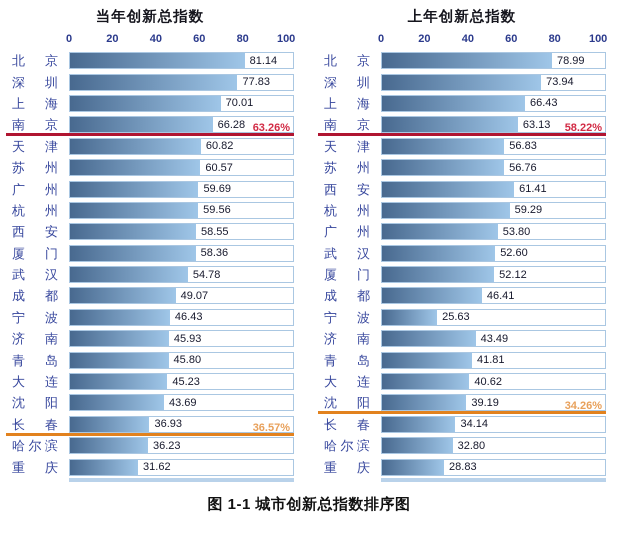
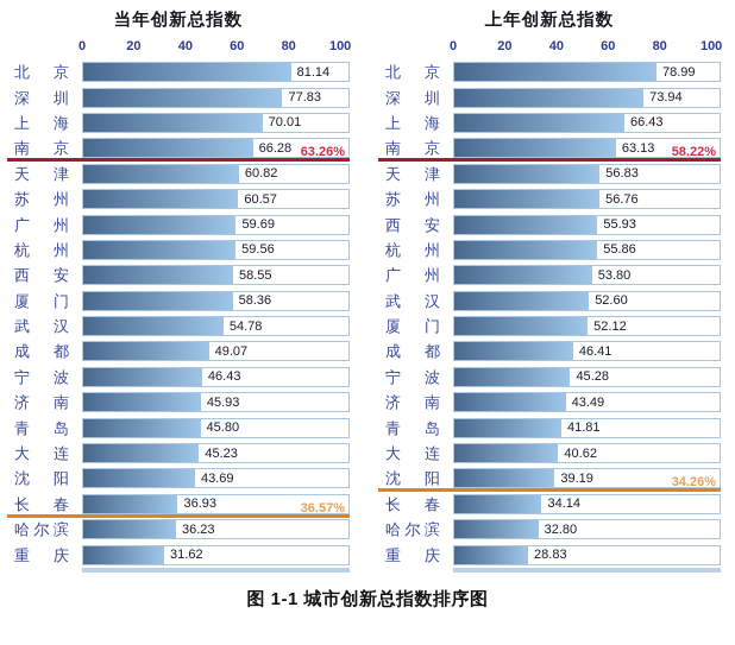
上年创新总指数/西安: 61.41 -> 55.93
上年创新总指数/杭州: 59.29 -> 55.86
上年创新总指数/宁波: 25.63 -> 45.28
